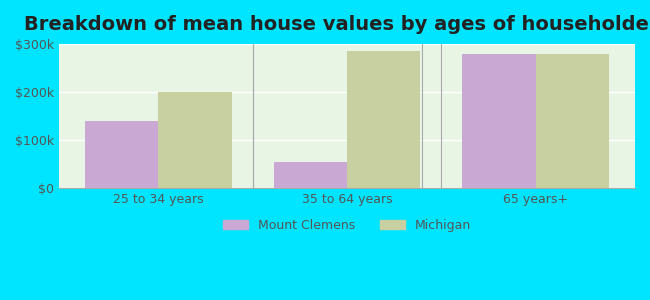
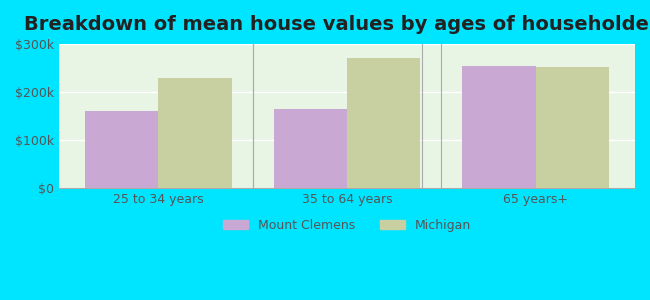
Mount Clemens/25 to 34 years: $140k -> $160k
Michigan/25 to 34 years: $200k -> $230k
Mount Clemens/35 to 64 years: $55k -> $165k
Michigan/35 to 64 years: $285k -> $270k
Mount Clemens/65 years+: $280k -> $255k
Michigan/65 years+: $280k -> $252k
